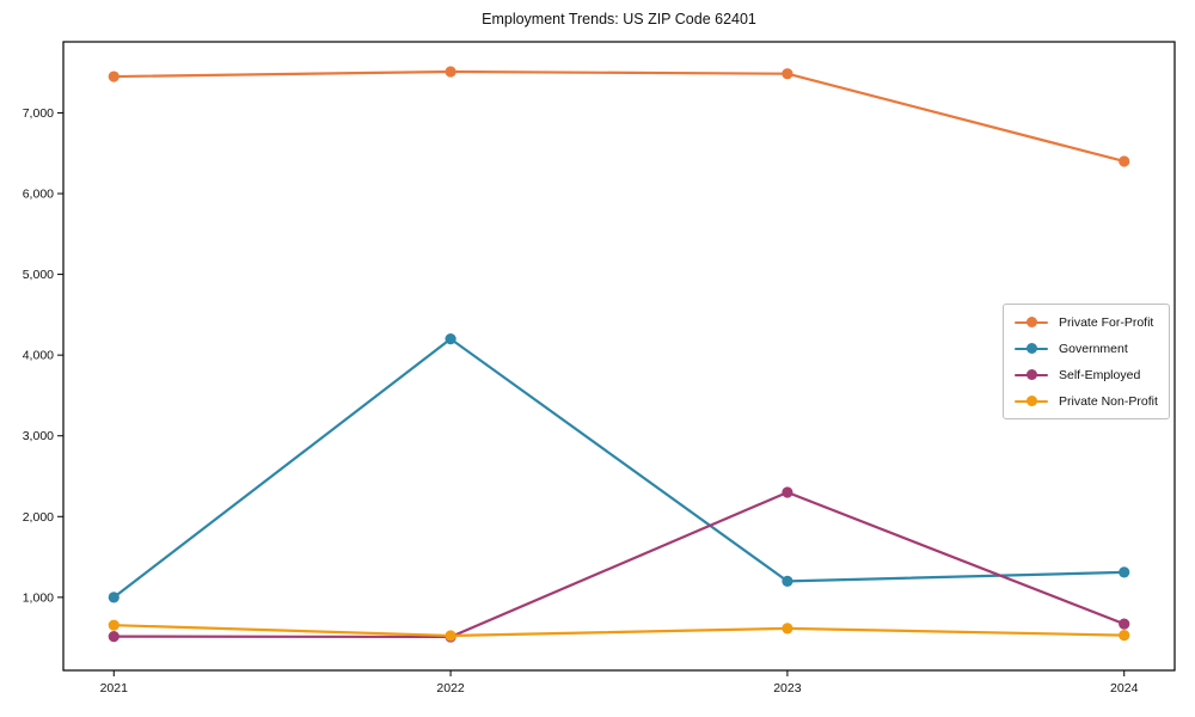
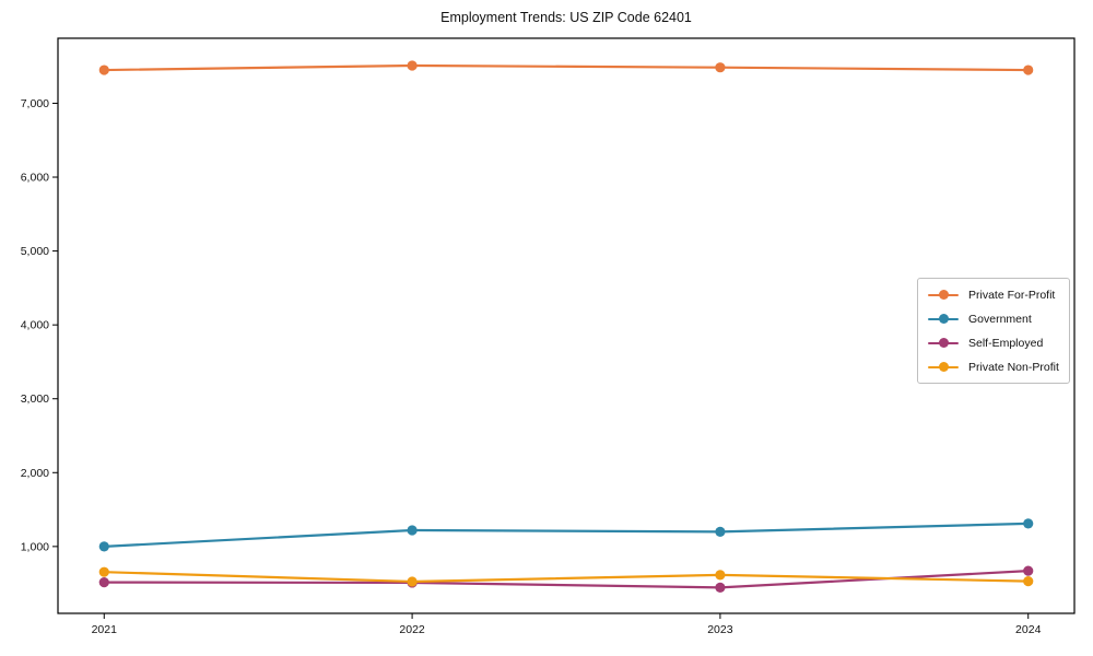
Government/2022: 4200 -> 1200
Self-Employed/2023: 2300 -> 400
Private For-Profit/2024: 6400 -> 7400
